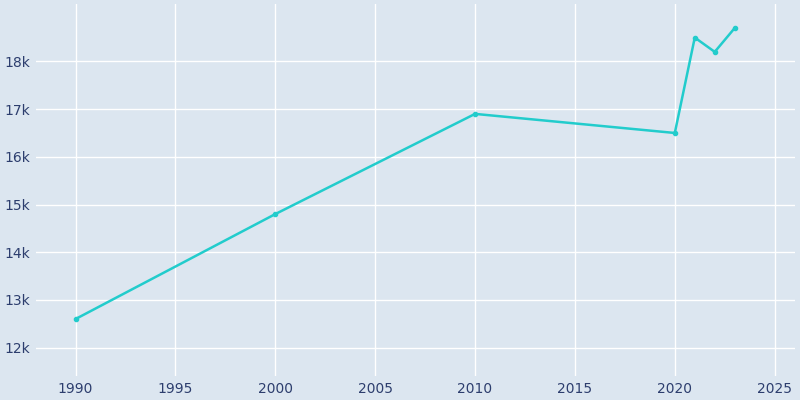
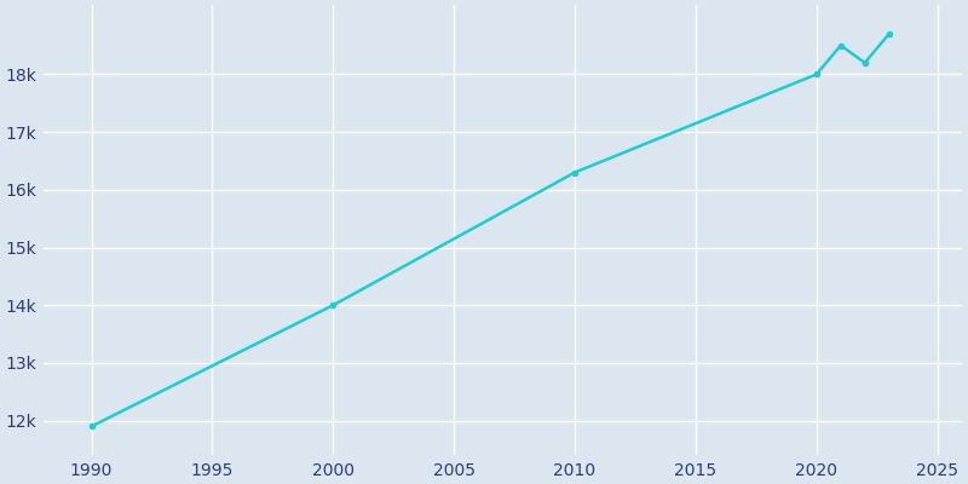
1990: 12.6k -> 11.9k
2000: 14.8k -> 14.0k
2010: 16.9k -> 16.3k
2020: 16.5k -> 18.0k
